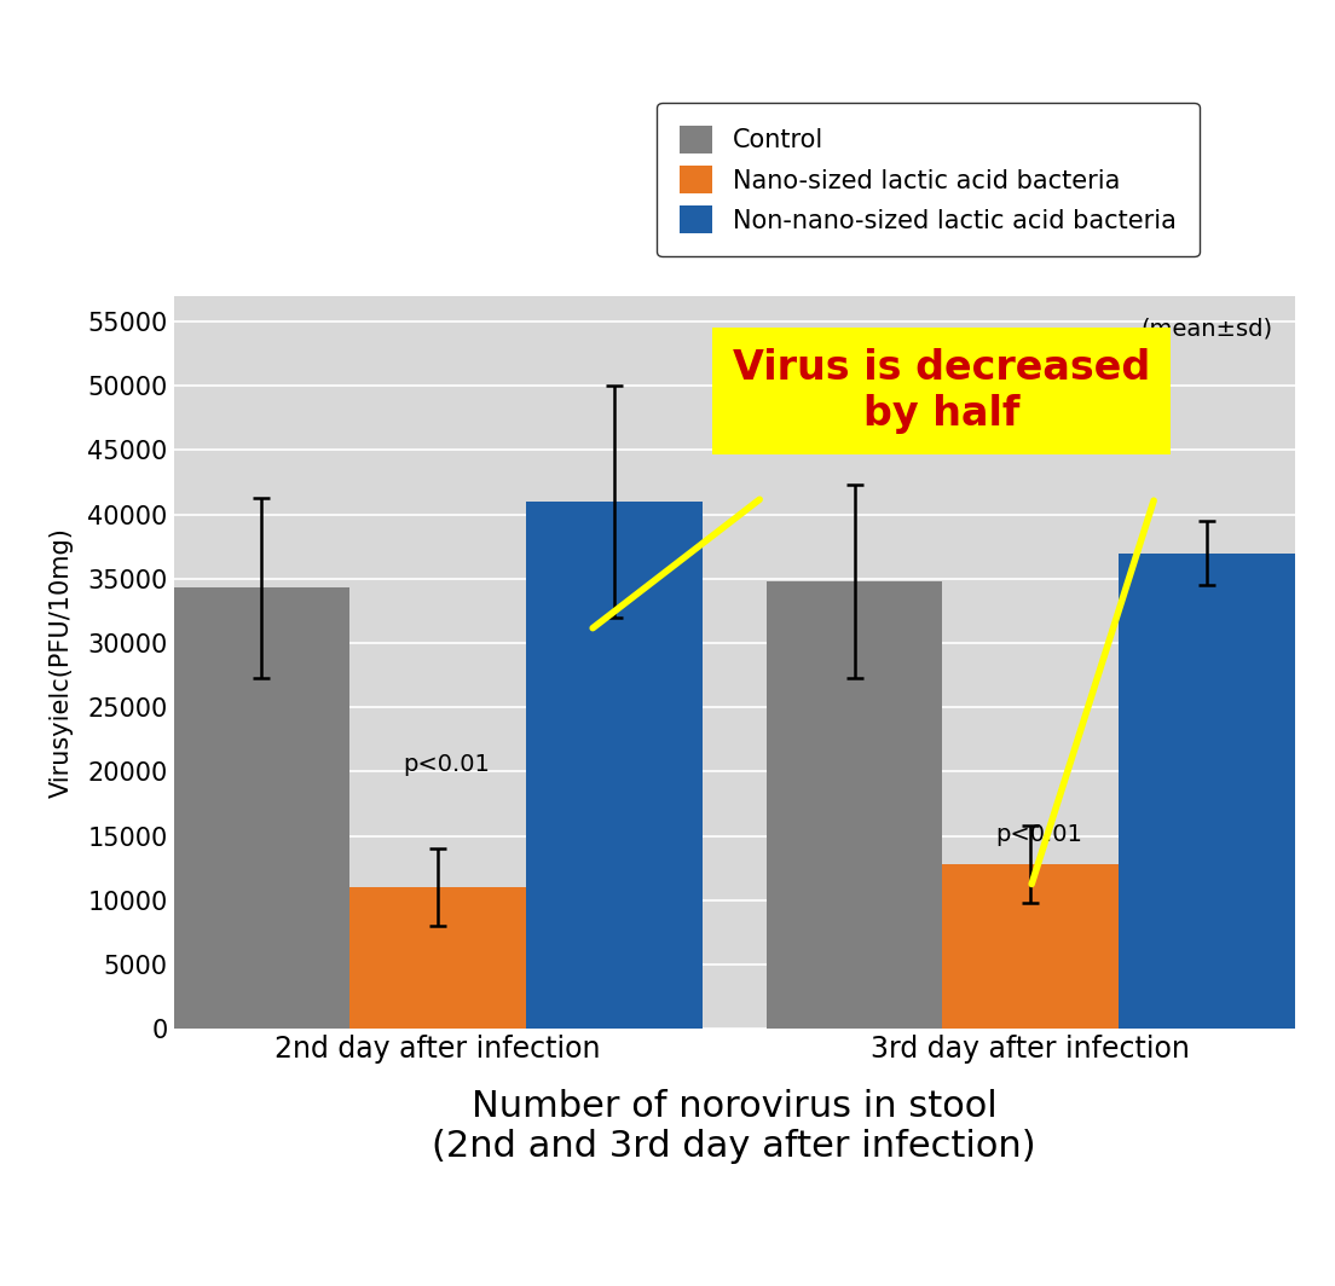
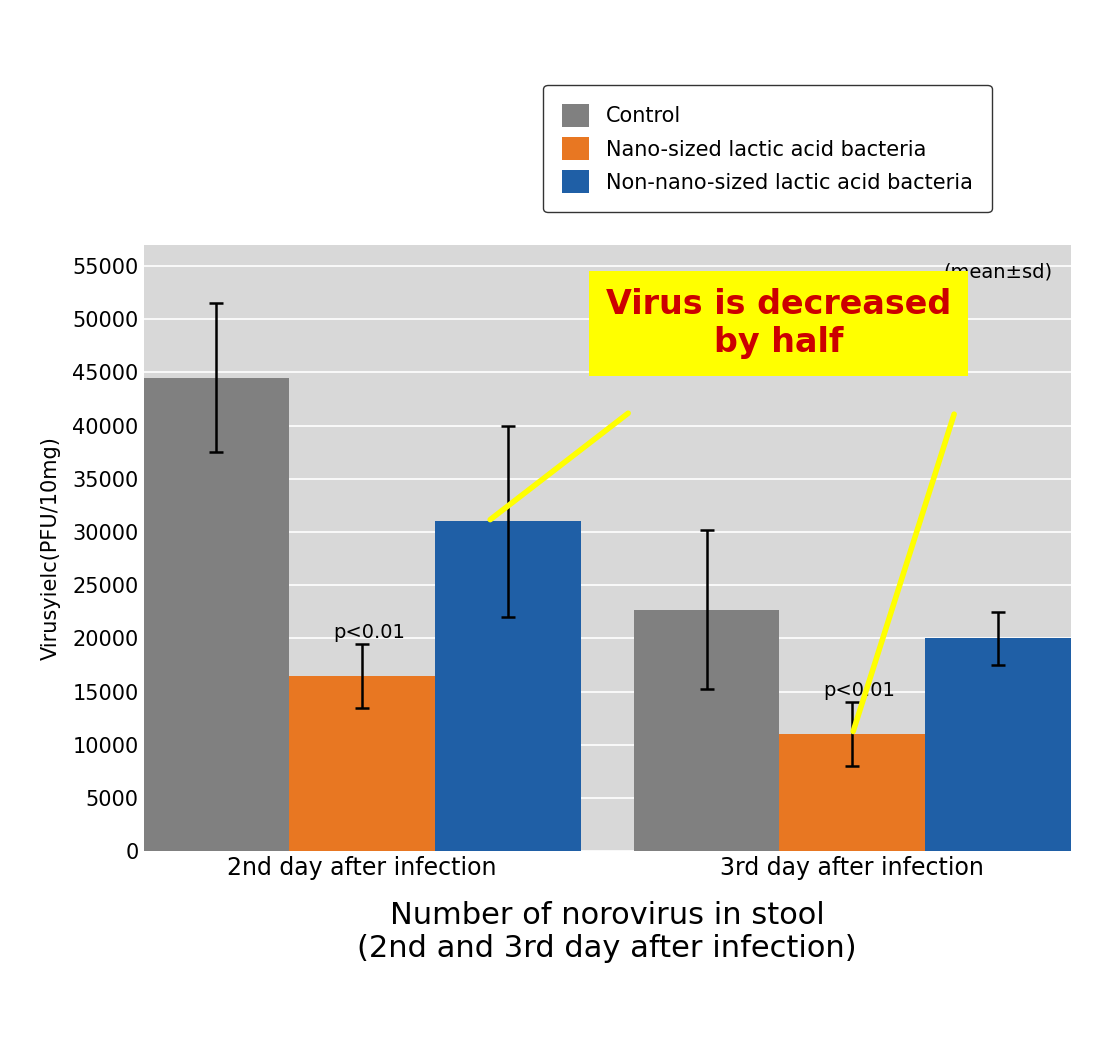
Control/2nd day after infection: 34300 -> 44500
Nano-sized lactic acid bacteria/2nd day after infection: 11000 -> 16500
Non-nano-sized lactic acid bacteria/2nd day after infection: 41000 -> 31000
Control/3rd day after infection: 34800 -> 22700
Nano-sized lactic acid bacteria/3rd day after infection: 12800 -> 11000
Non-nano-sized lactic acid bacteria/3rd day after infection: 37000 -> 20000
